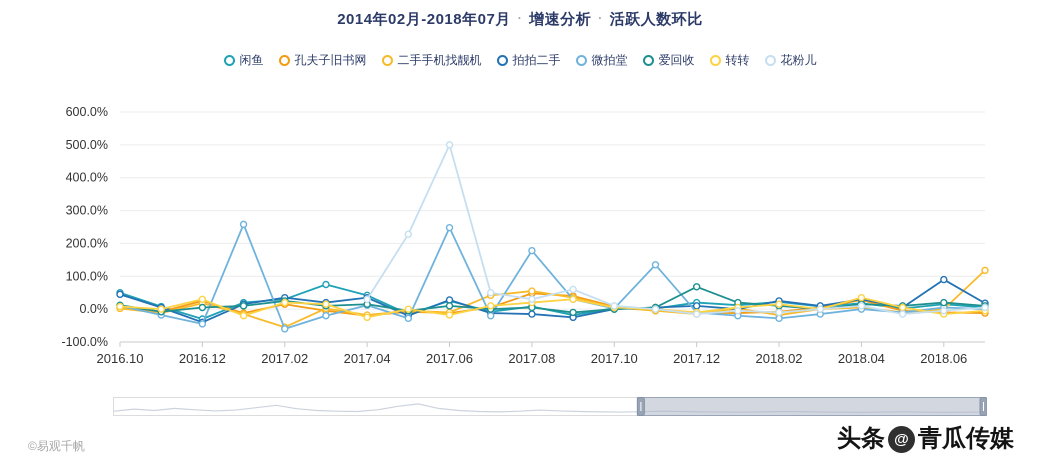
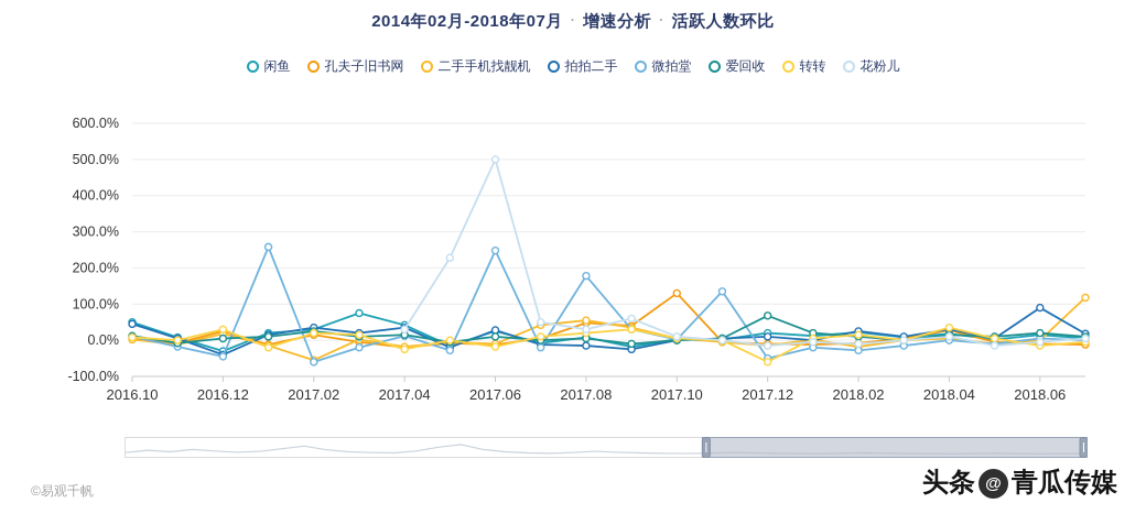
孔夫子旧书网/2017.10: 10% -> 130%
微拍堂/2017.12: -10% -> -50%
转转/2017.12: -10% -> -60%
